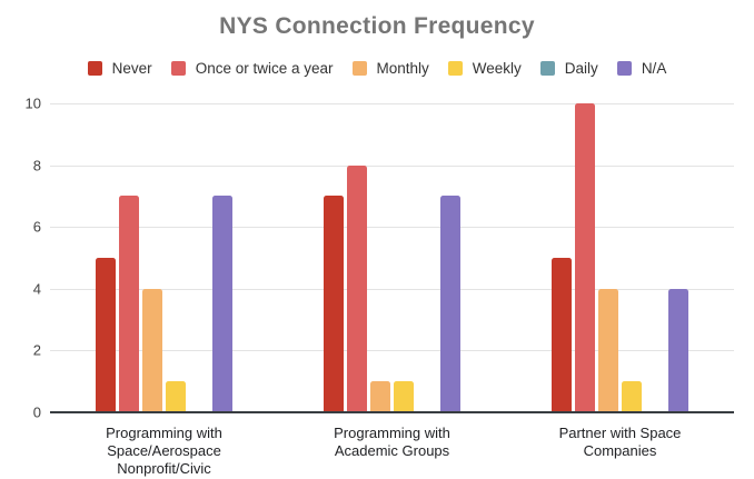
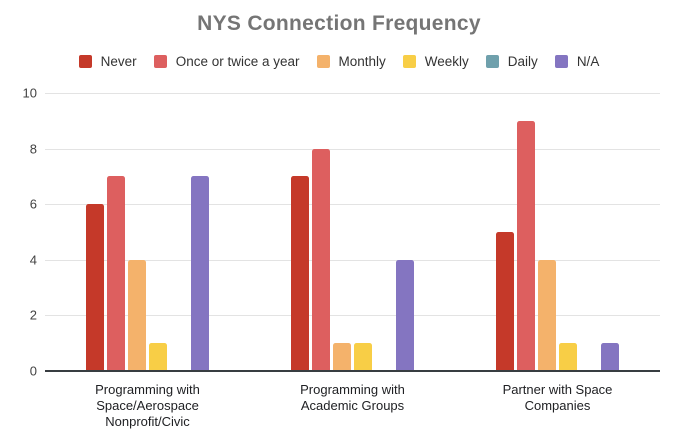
Never/Programming with Space/Aerospace Nonprofit/Civic: 5 -> 6
N/A/Programming with Academic Groups: 7 -> 4
Once or twice a year/Partner with Space Companies: 10 -> 9
N/A/Partner with Space Companies: 4 -> 1
